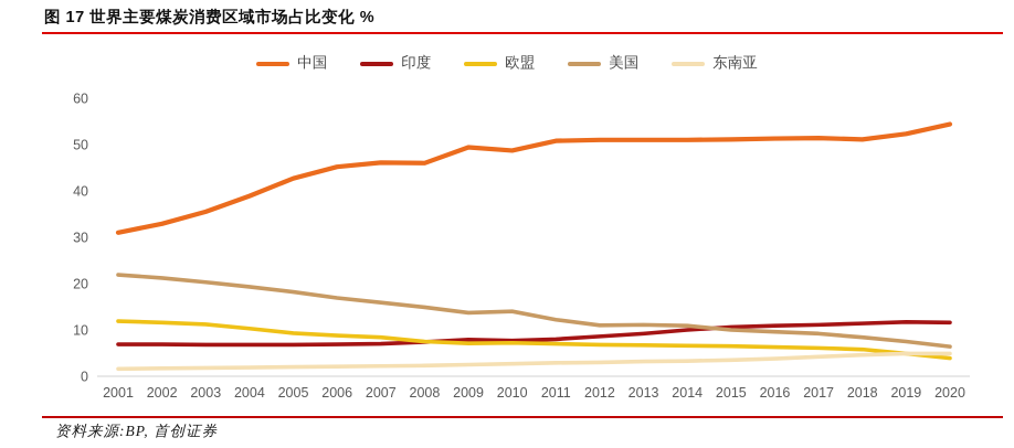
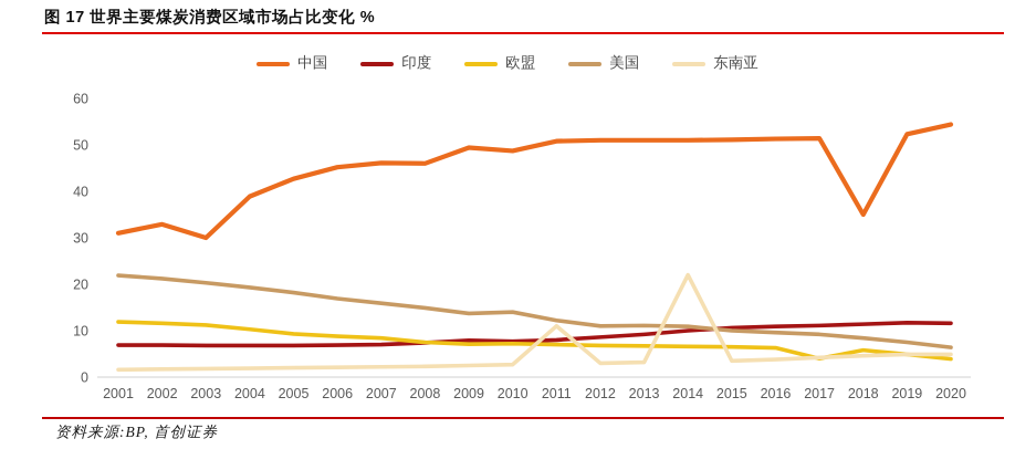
中国/2003: 36 -> 30
东南亚/2011: 3 -> 11
东南亚/2014: 3 -> 22
欧盟/2017: 6 -> 4
中国/2018: 51 -> 35
